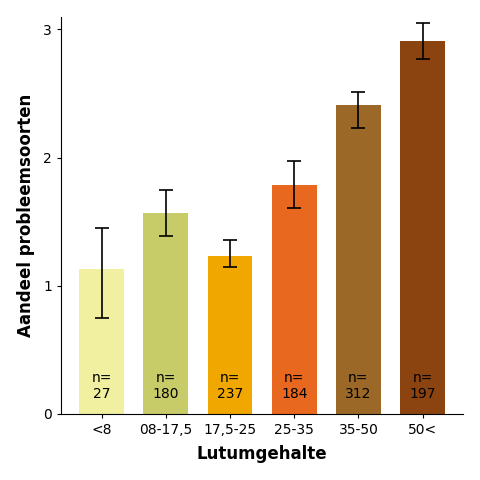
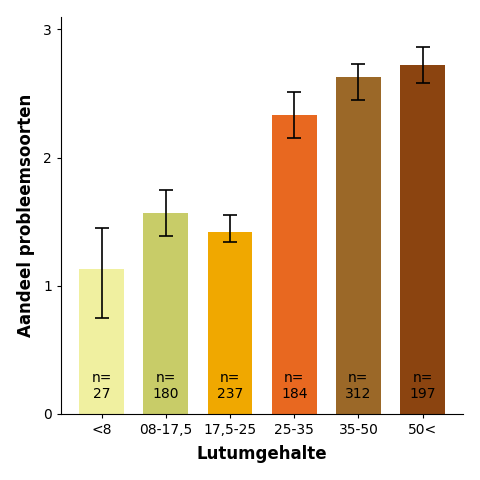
17,5-25: 1.23 -> 1.42
25-35: 1.79 -> 2.33
35-50: 2.41 -> 2.63
50<: 2.91 -> 2.72
